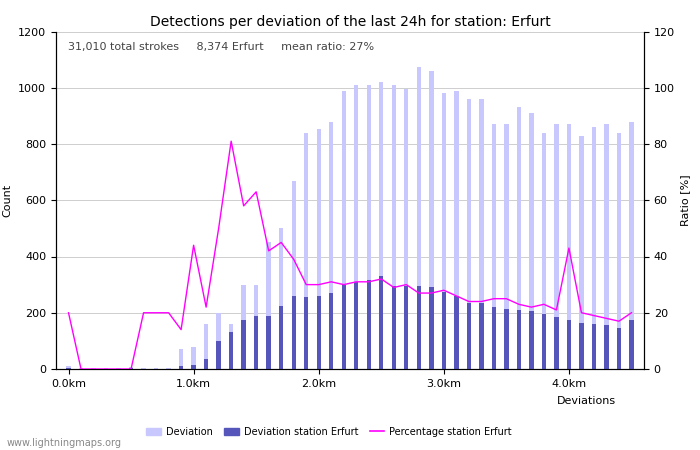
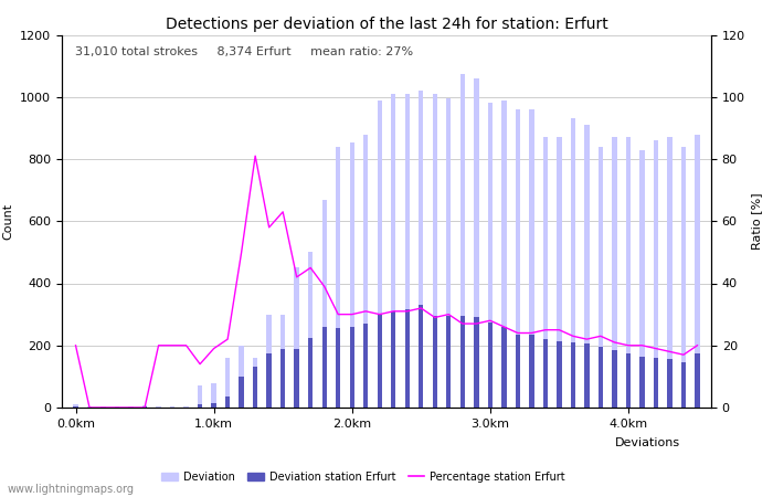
Percentage station Erfurt/1.0km: 44 -> 19
Percentage station Erfurt/4.0km: 43 -> 20
